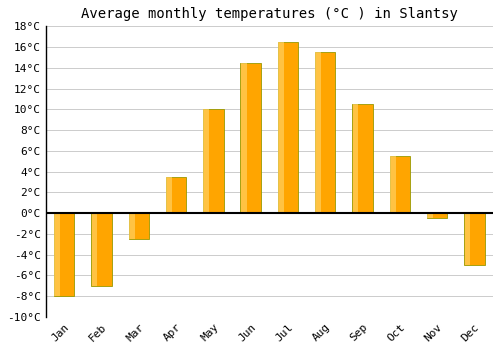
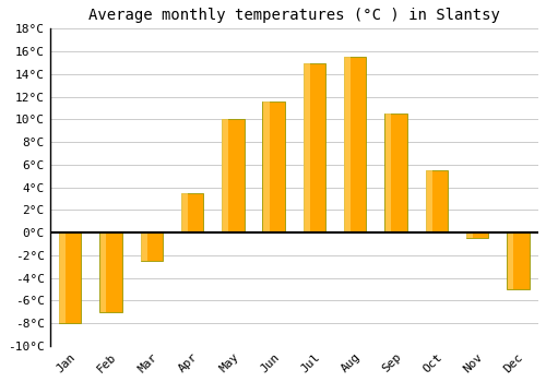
Jun: 14.5°C -> 11.6°C
Jul: 16.5°C -> 14.9°C
